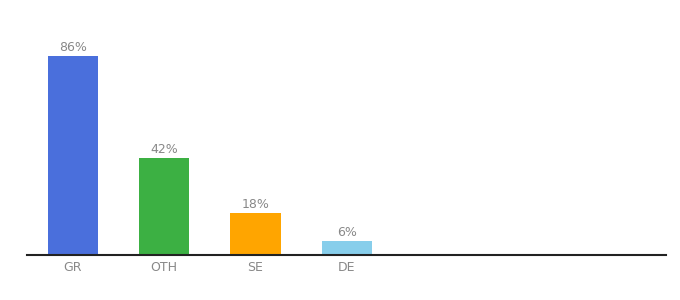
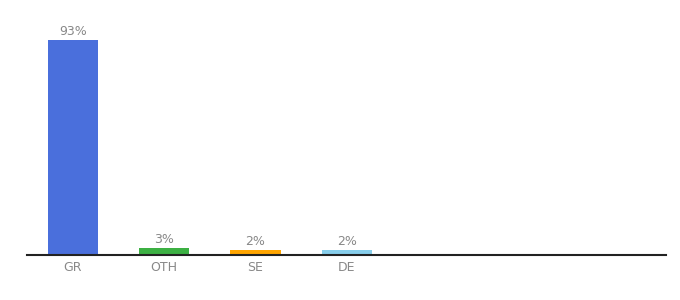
GR: 86% -> 93%
OTH: 42% -> 3%
SE: 18% -> 2%
DE: 6% -> 2%
